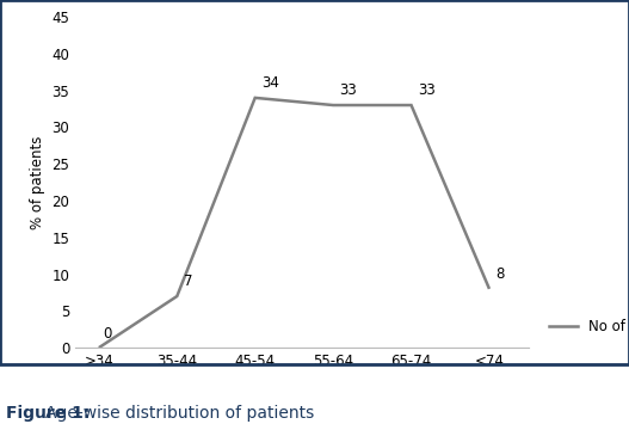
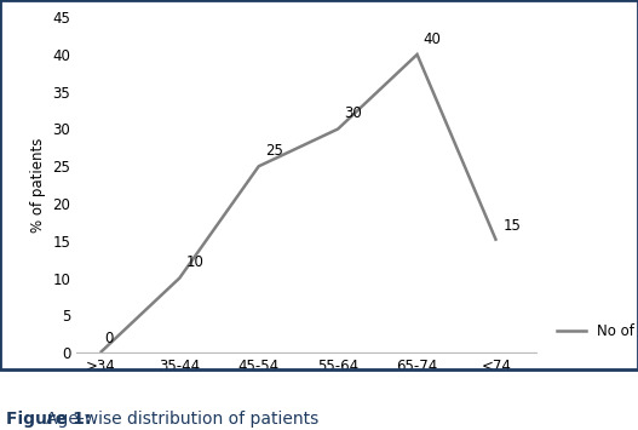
35-44: 7 -> 10
45-54: 34 -> 25
55-64: 33 -> 30
65-74: 33 -> 40
<74: 8 -> 15
